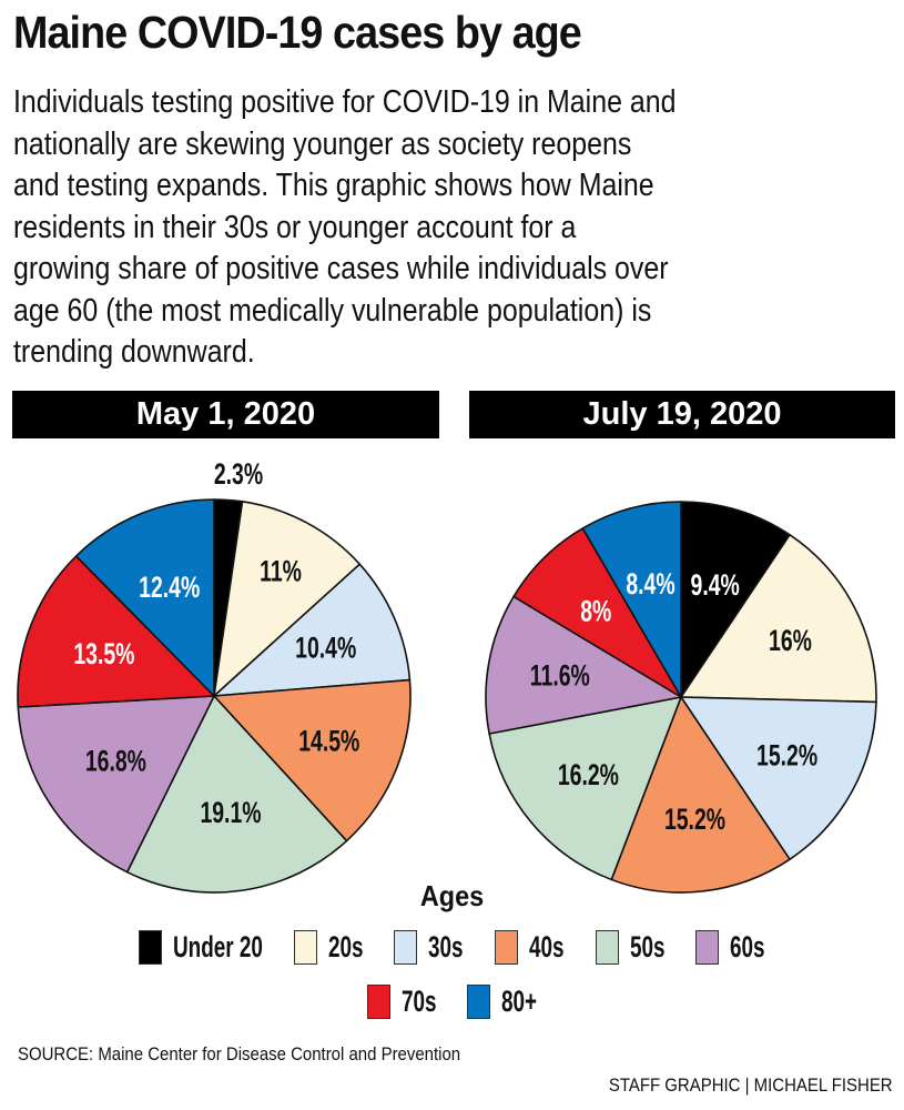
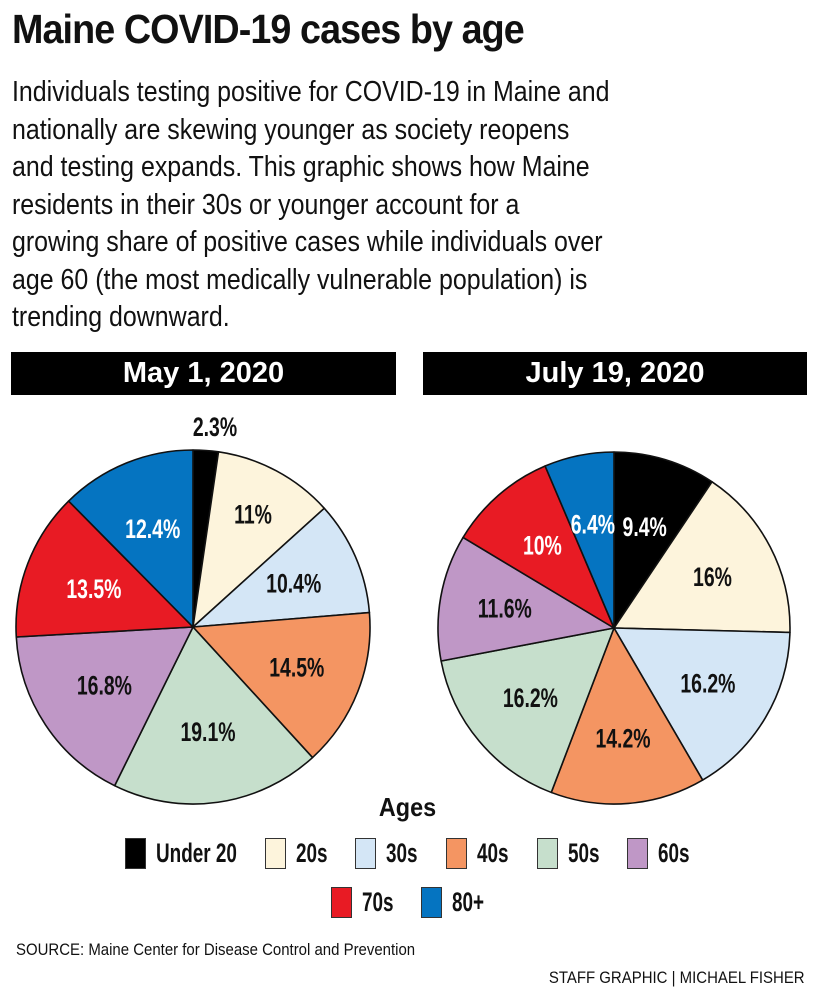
July 19, 2020/30s: 15.2% -> 16.2%
July 19, 2020/40s: 15.2% -> 14.2%
July 19, 2020/70s: 8% -> 10%
July 19, 2020/80+: 8.4% -> 6.4%
